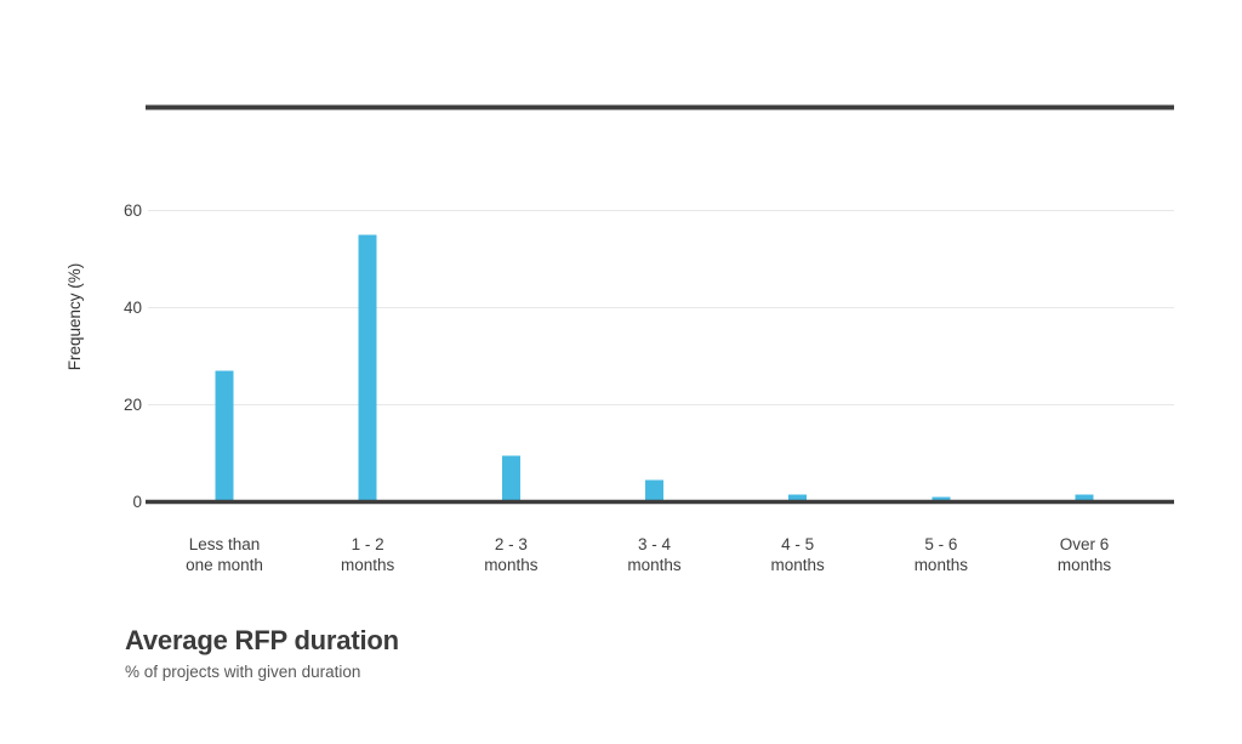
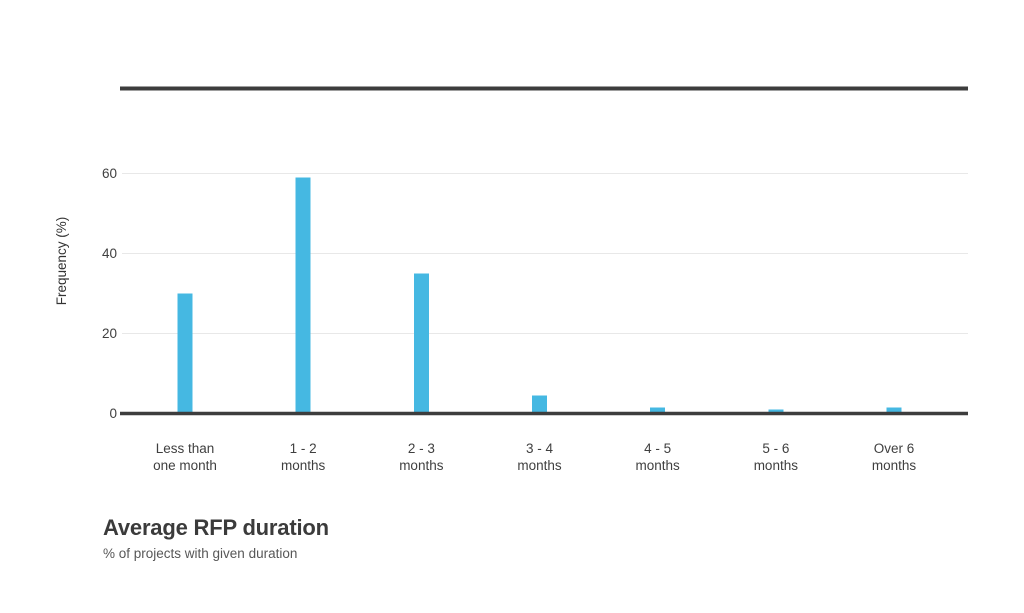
Less than one month: 27 -> 30
1 - 2 months: 55 -> 59
2 - 3 months: 10 -> 35
